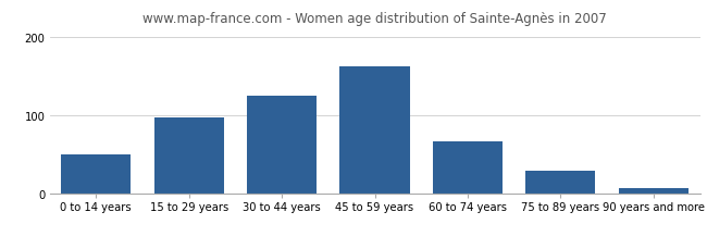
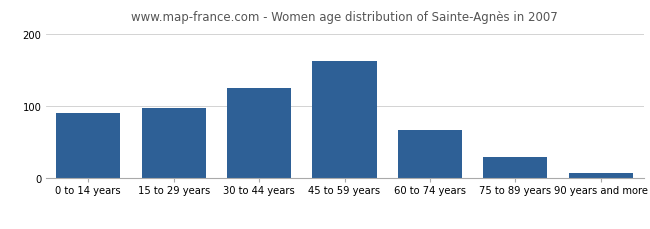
0 to 14 years: 50 -> 90
